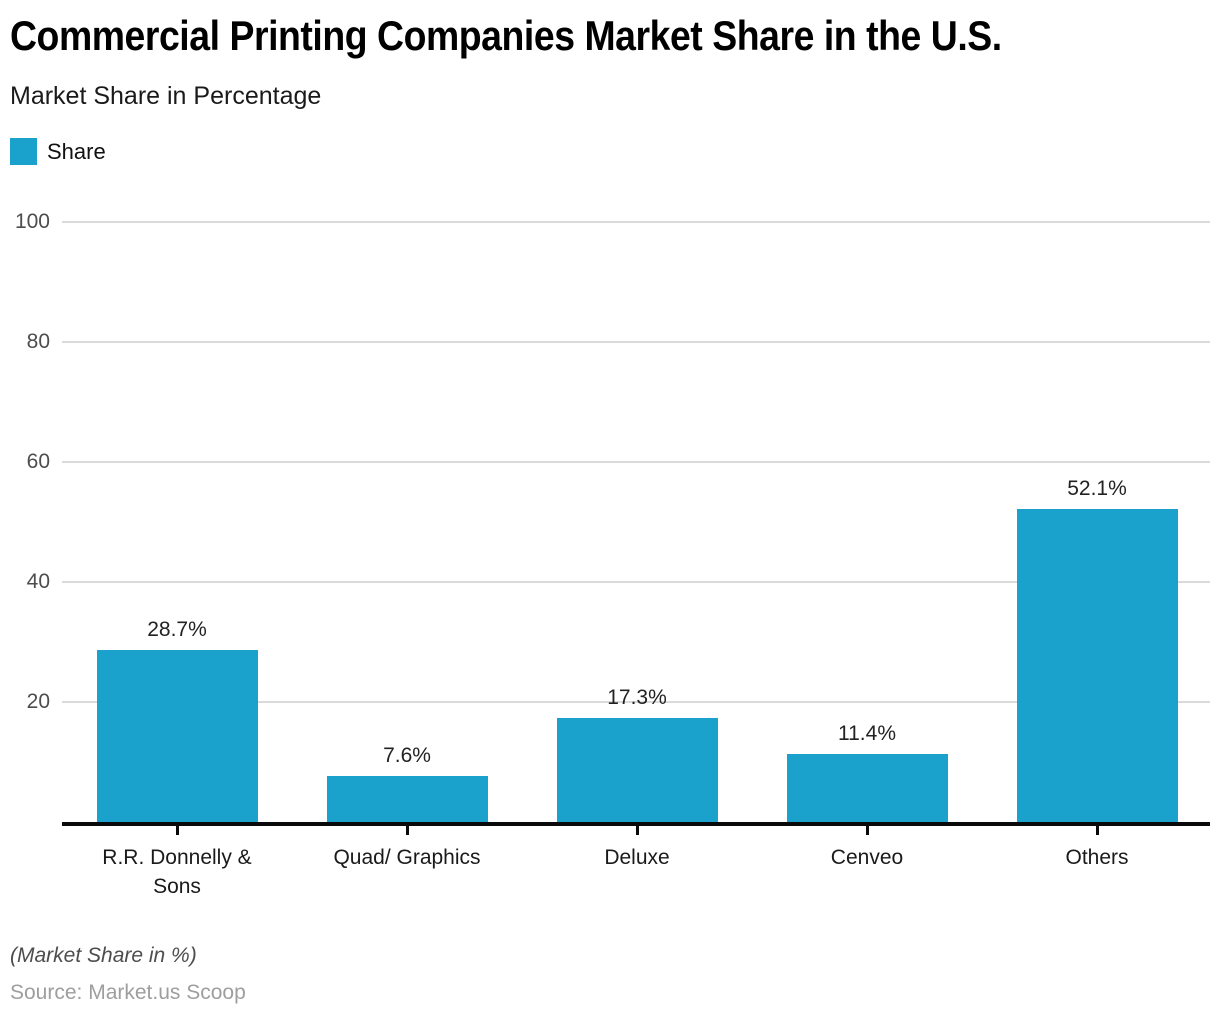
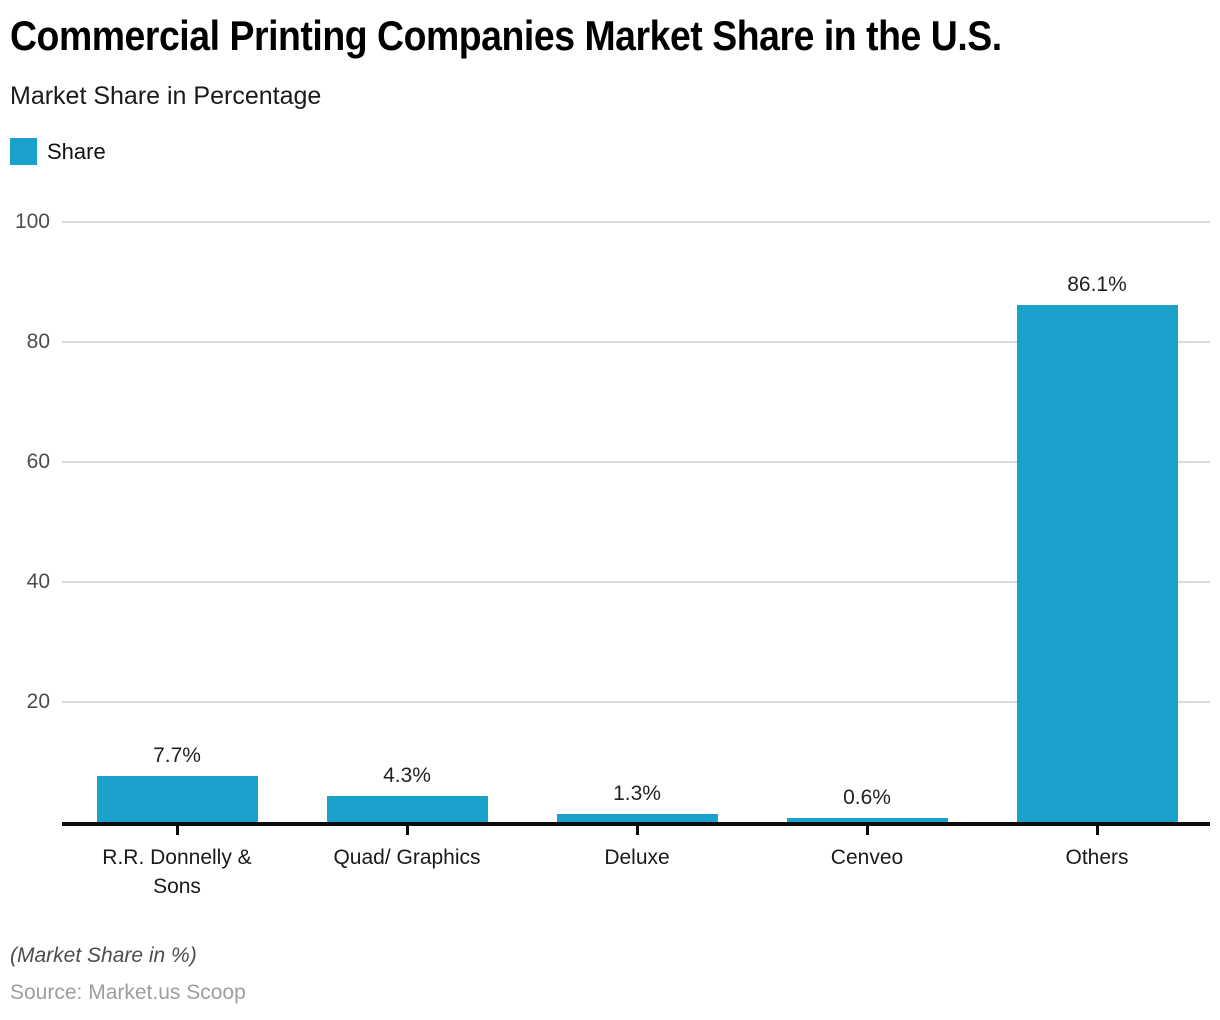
R.R. Donnelly & Sons: 28.7% -> 7.7%
Quad/ Graphics: 7.6% -> 4.3%
Deluxe: 17.3% -> 1.3%
Cenveo: 11.4% -> 0.6%
Others: 52.1% -> 86.1%
